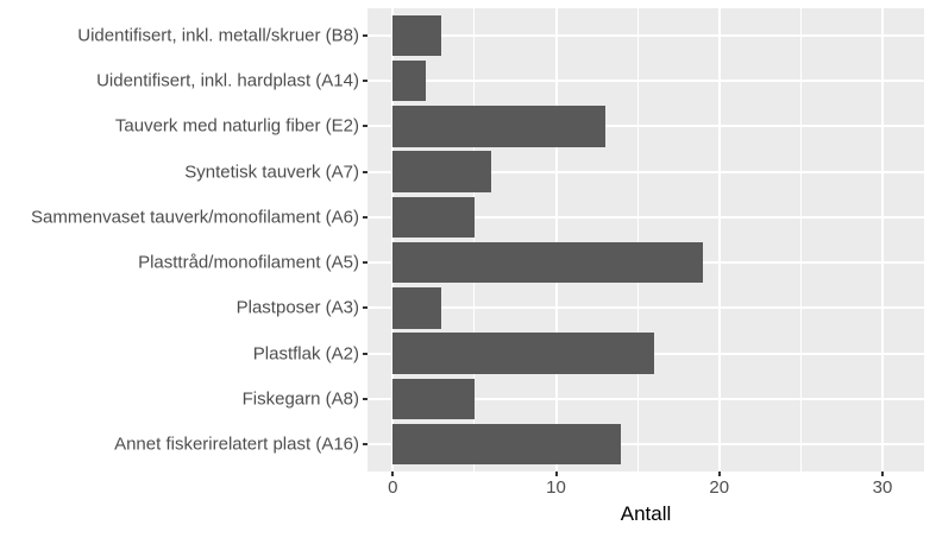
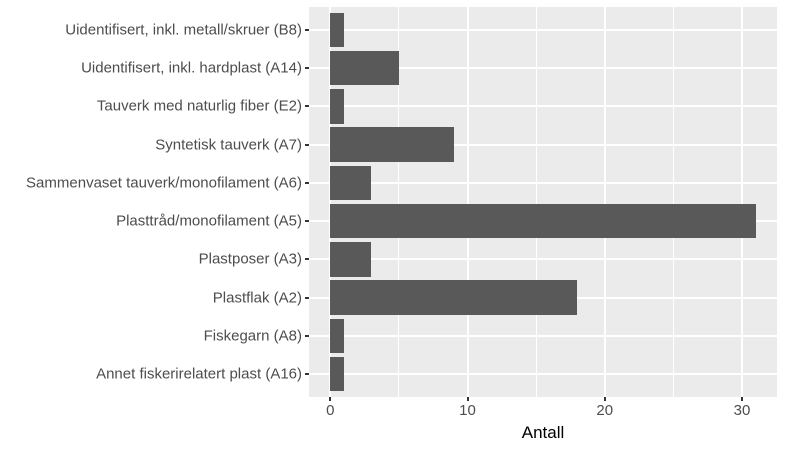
Uidentifisert, inkl. metall/skruer (B8): 3 -> 1
Uidentifisert, inkl. hardplast (A14): 2 -> 5
Tauverk med naturlig fiber (E2): 13 -> 1
Syntetisk tauverk (A7): 6 -> 9
Sammenvaset tauverk/monofilament (A6): 5 -> 3
Plasttråd/monofilament (A5): 19 -> 31
Plastflak (A2): 16 -> 18
Fiskegarn (A8): 5 -> 1
Annet fiskerirelatert plast (A16): 14 -> 1
